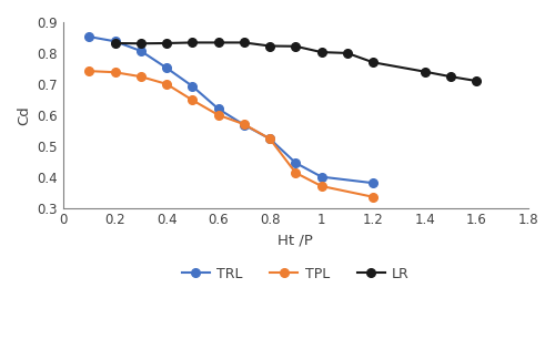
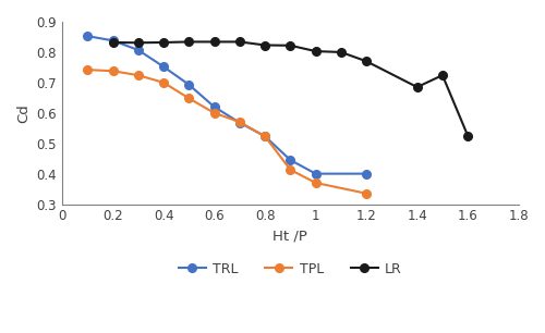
TRL/1.2: 0.380 -> 0.400
LR/1.4: 0.740 -> 0.685
LR/1.6: 0.710 -> 0.525
